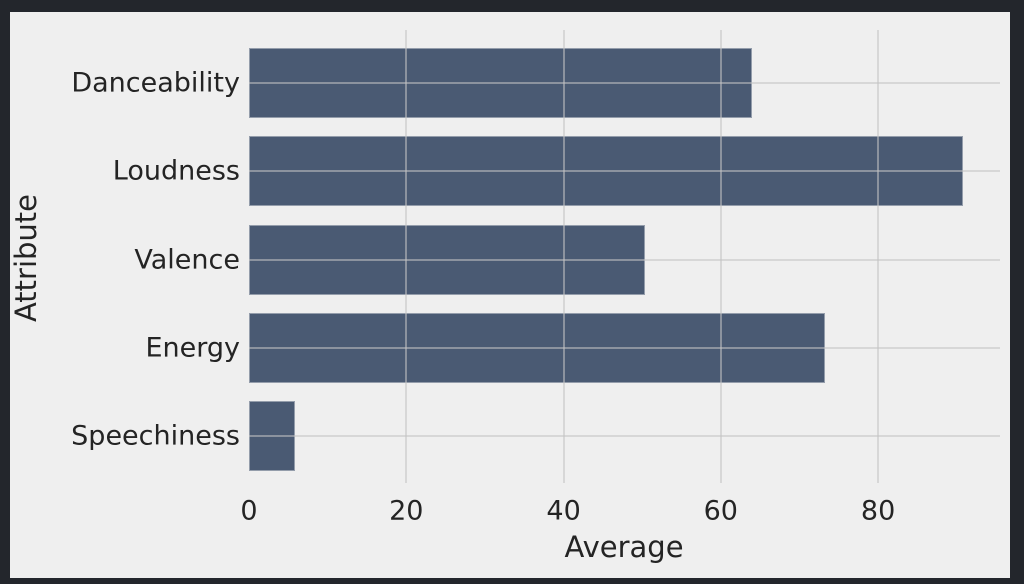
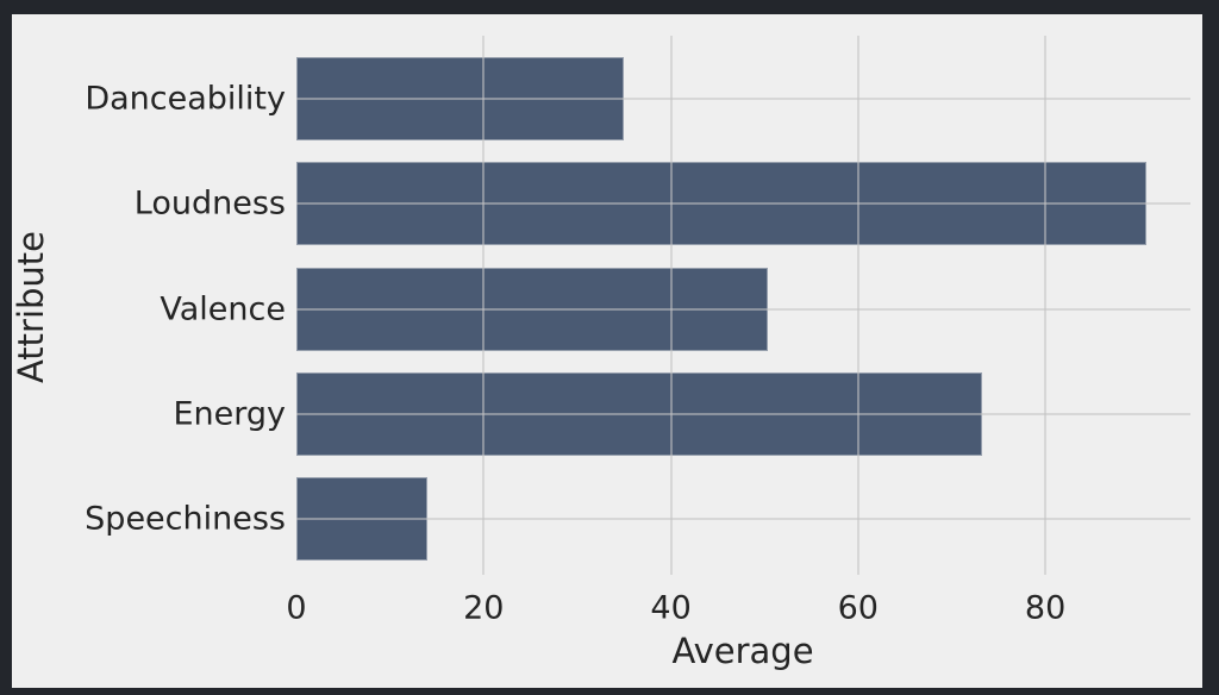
Danceability: 64 -> 35
Speechiness: 6 -> 14
